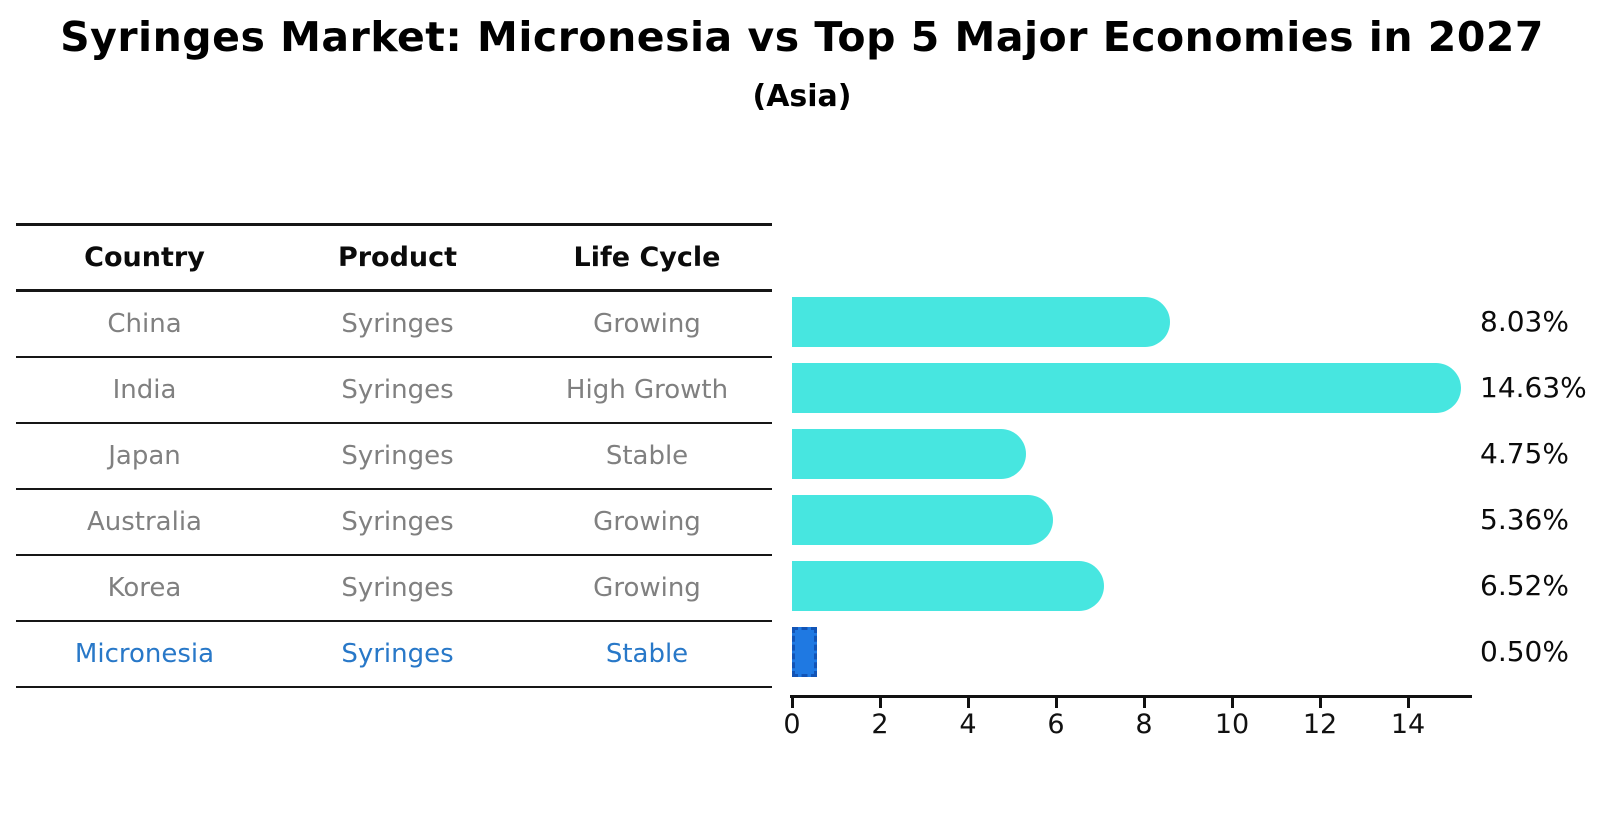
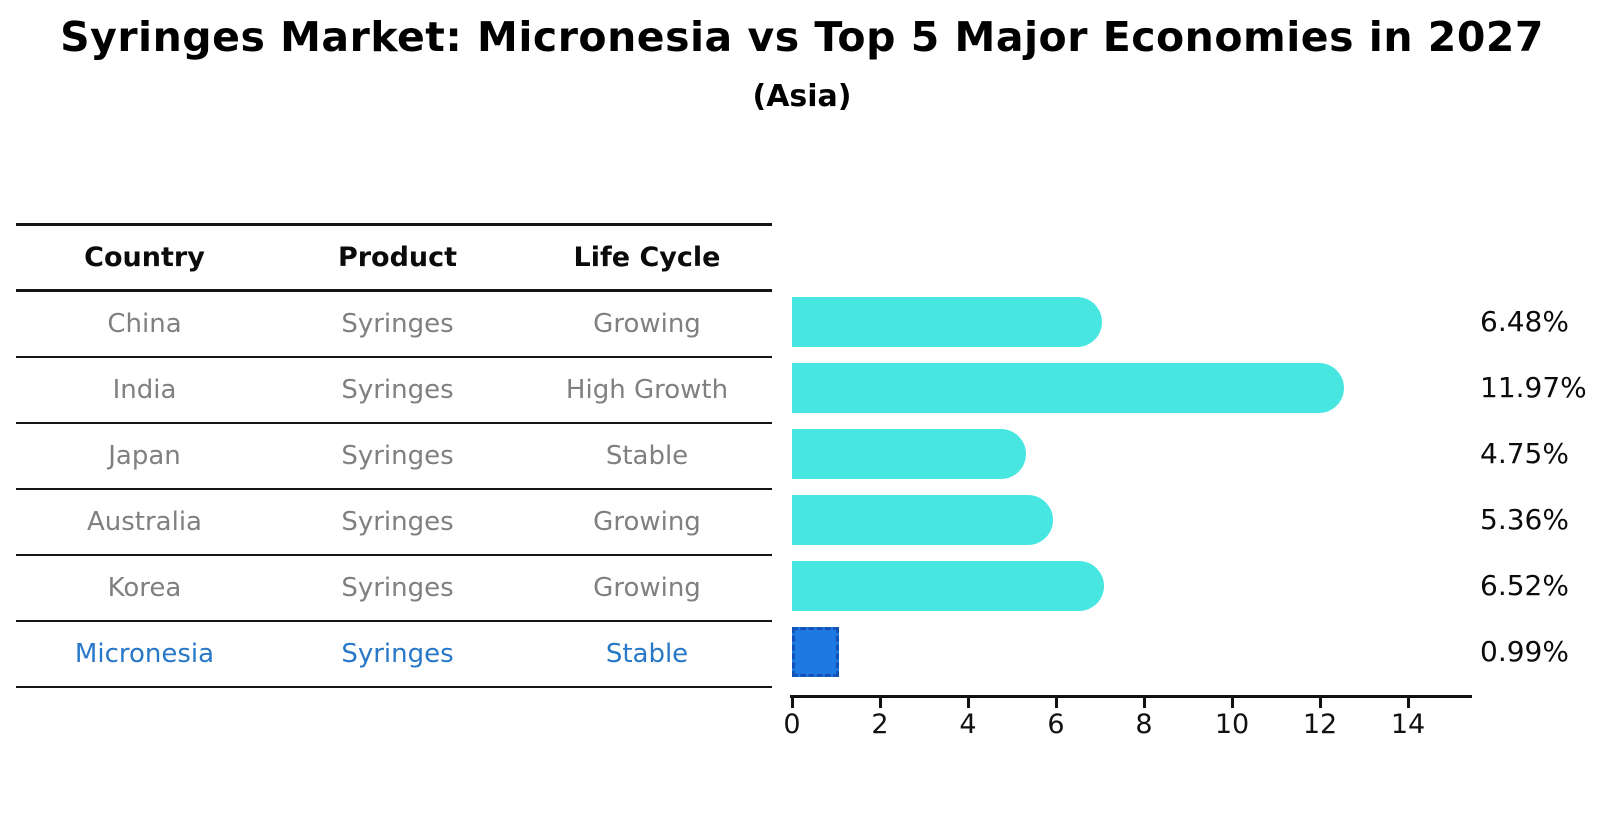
China: 8.03% -> 6.48%
India: 14.63% -> 11.97%
Micronesia: 0.50% -> 0.99%
